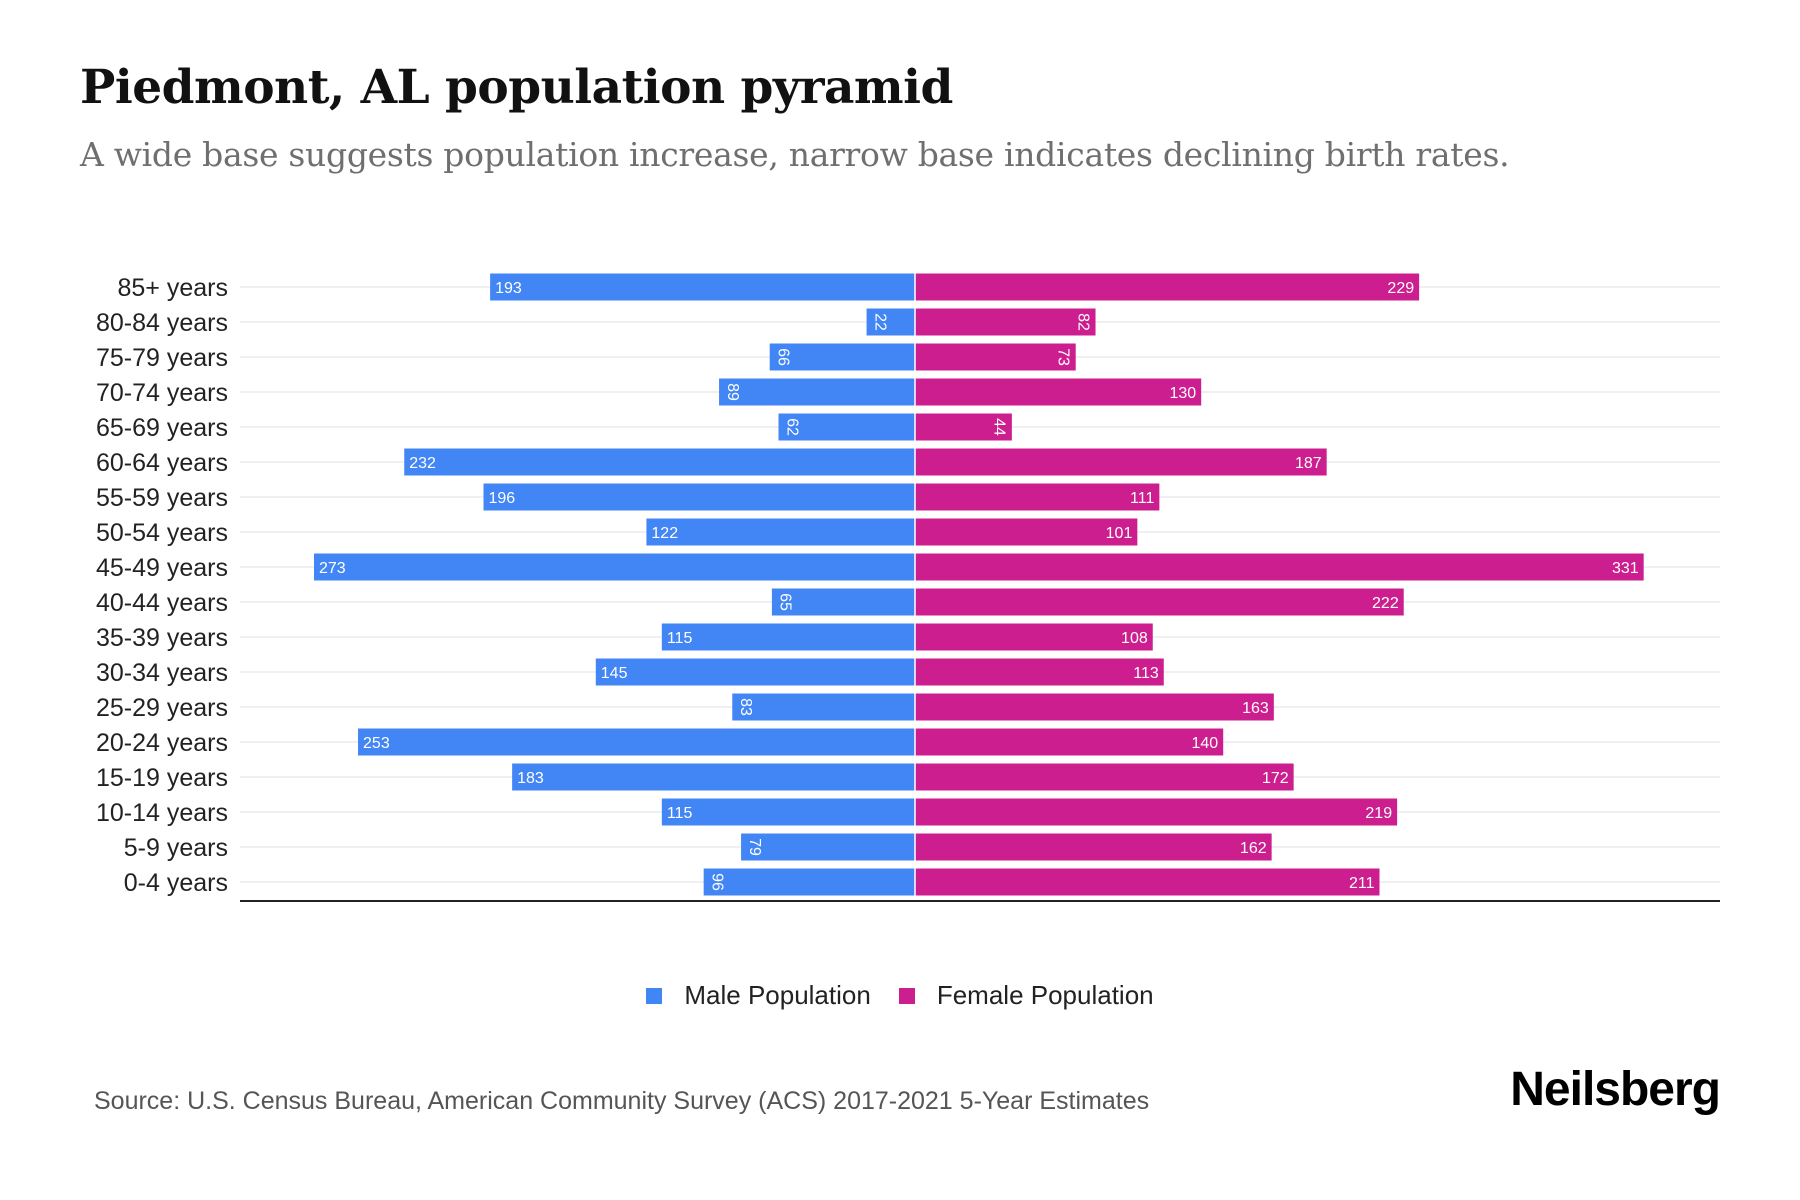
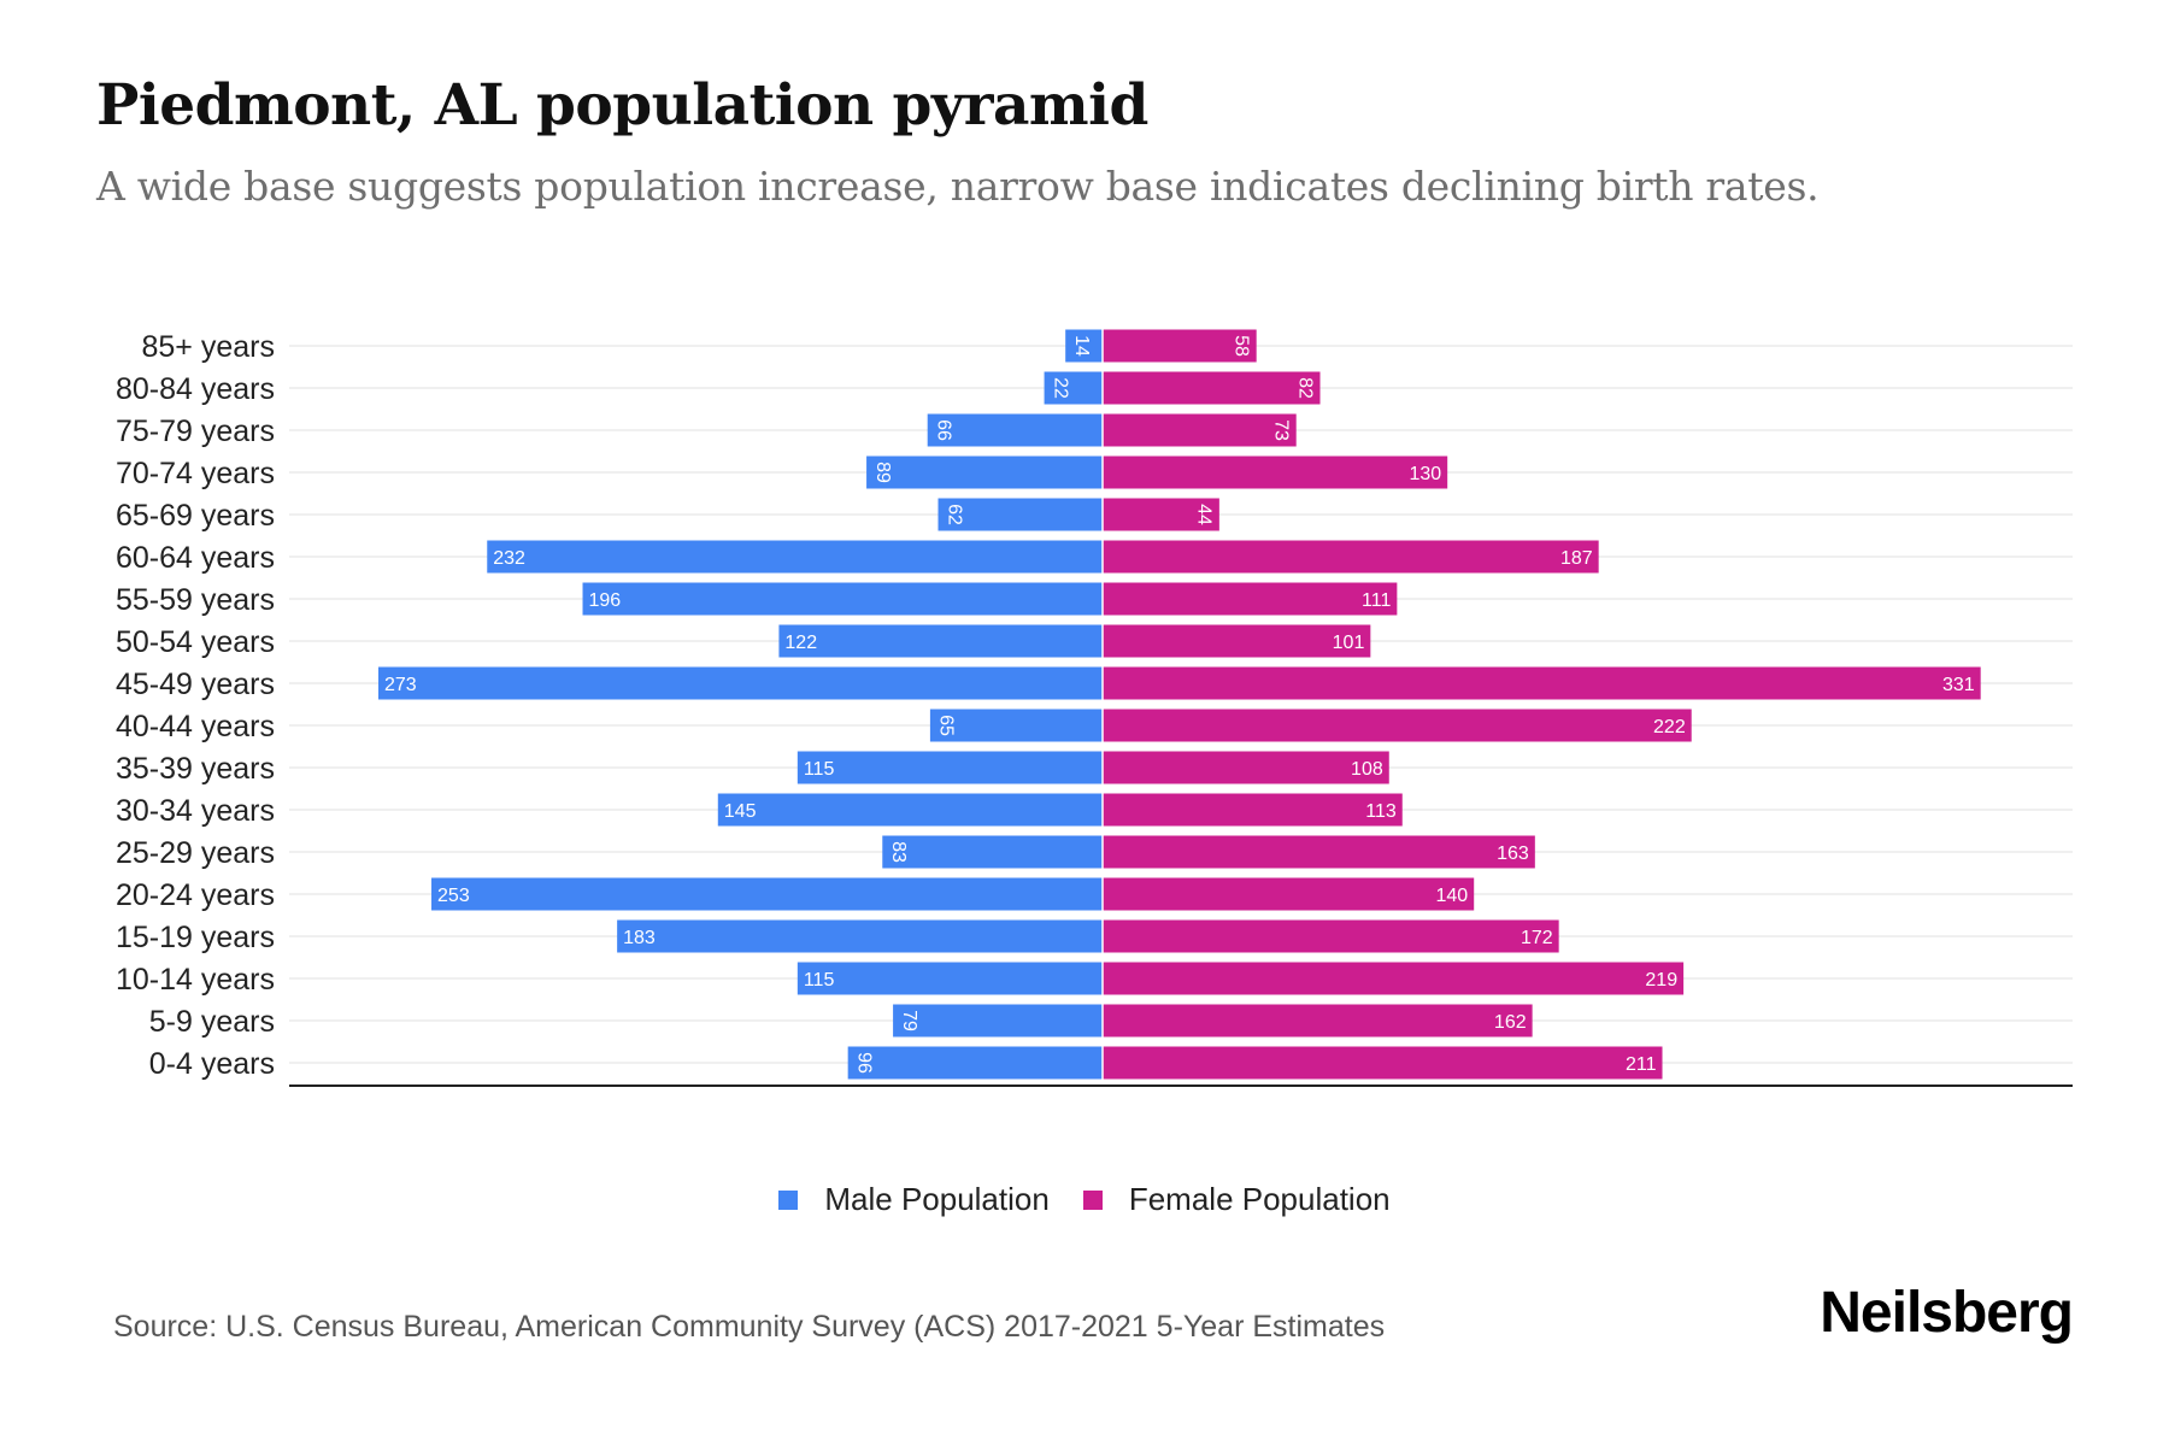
Male Population/85+ years: 193 -> 14
Female Population/85+ years: 229 -> 58
